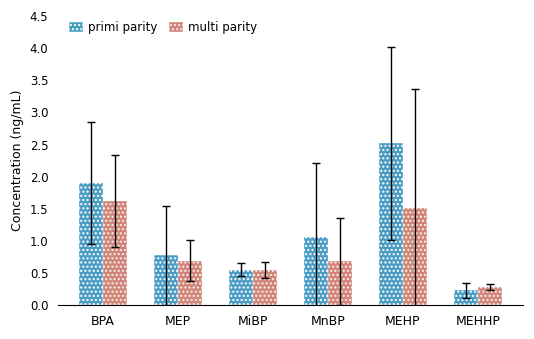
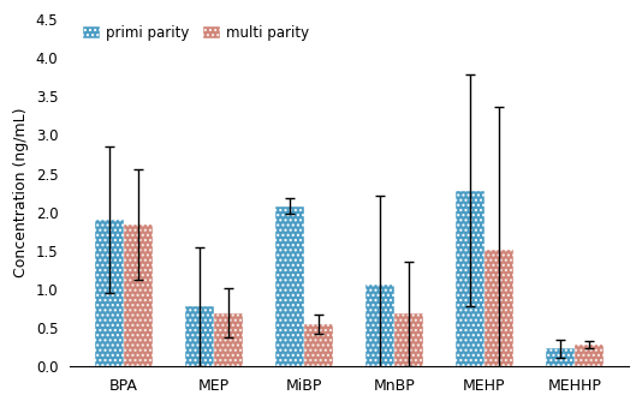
multi parity/BPA: 1.62 -> 1.84
primi parity/MiBP: 0.55 -> 2.08
primi parity/MEHP: 2.52 -> 2.28
